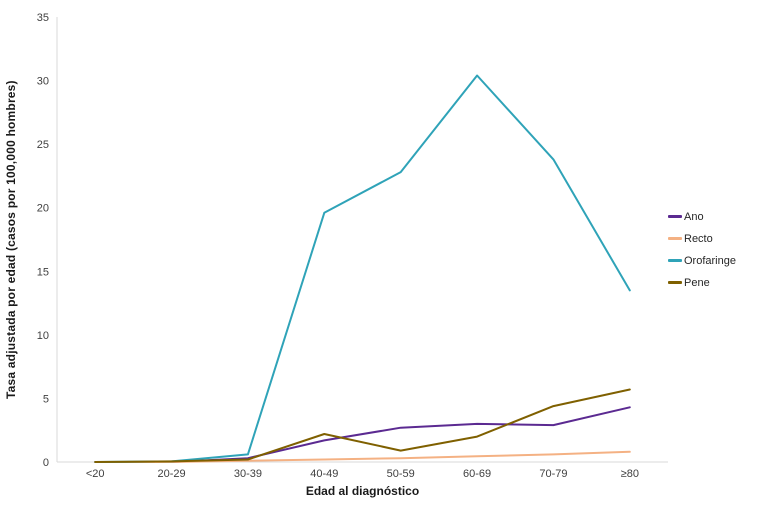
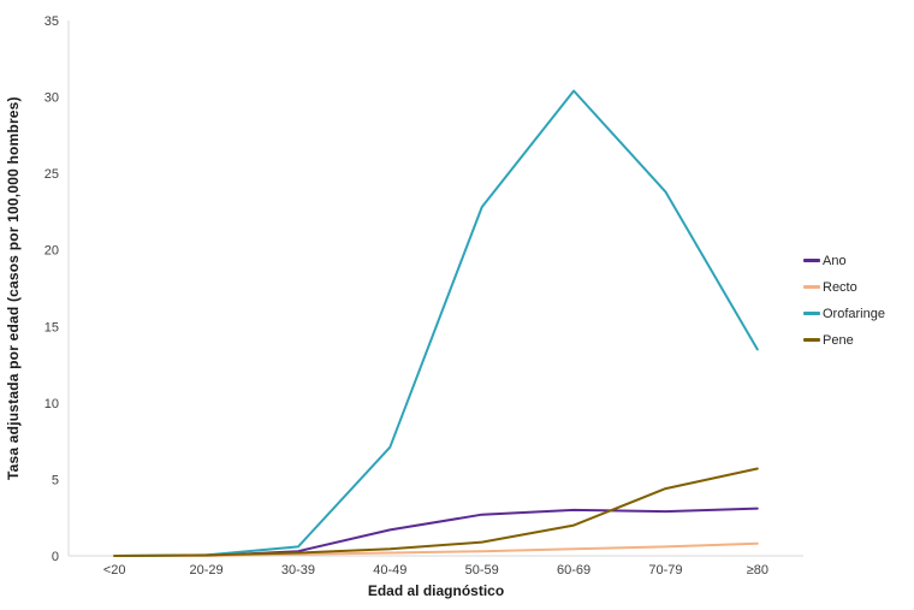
Orofaringe/40-49: 19.6 -> 7.1
Pene/40-49: 2.2 -> 0.5
Ano/≥80: 4.3 -> 3.1
